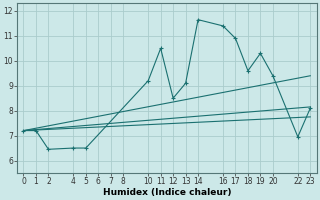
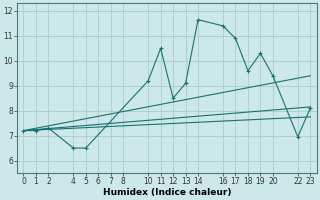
2: 6.45 -> 7.30
